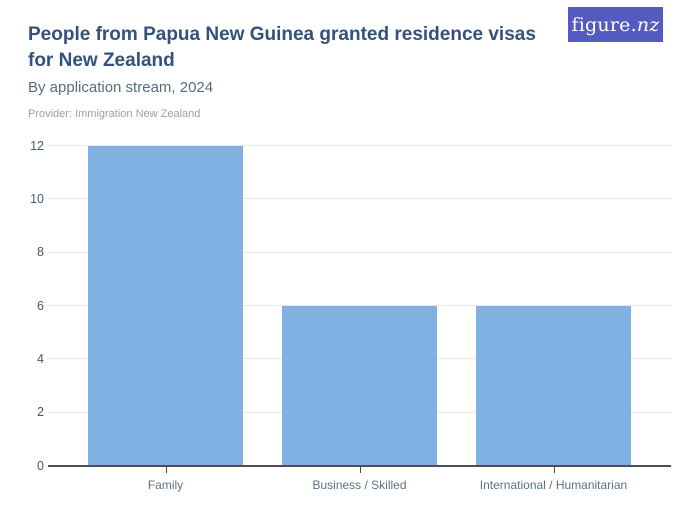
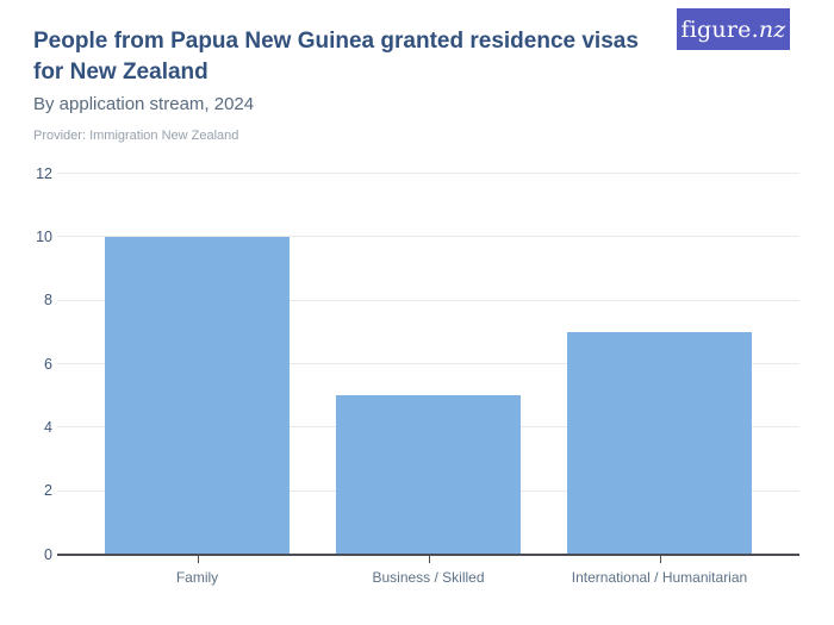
Family: 12 -> 10
Business / Skilled: 6 -> 5
International / Humanitarian: 6 -> 7
